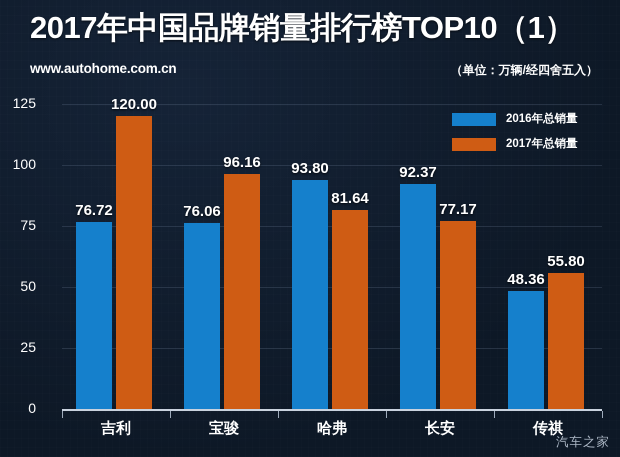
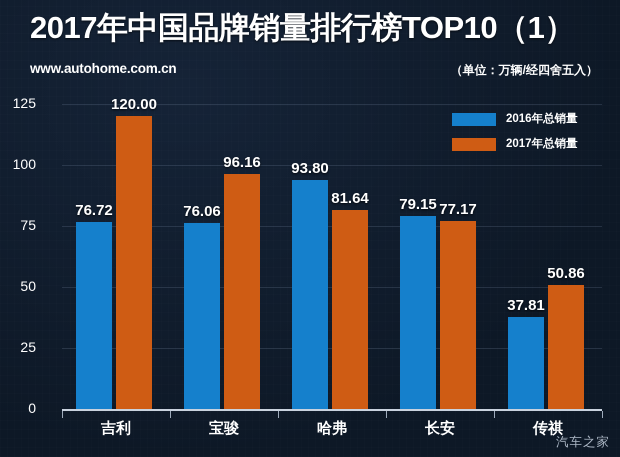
2016年总销量/长安: 92.37 -> 79.15
2016年总销量/传祺: 48.36 -> 37.81
2017年总销量/传祺: 55.80 -> 50.86
